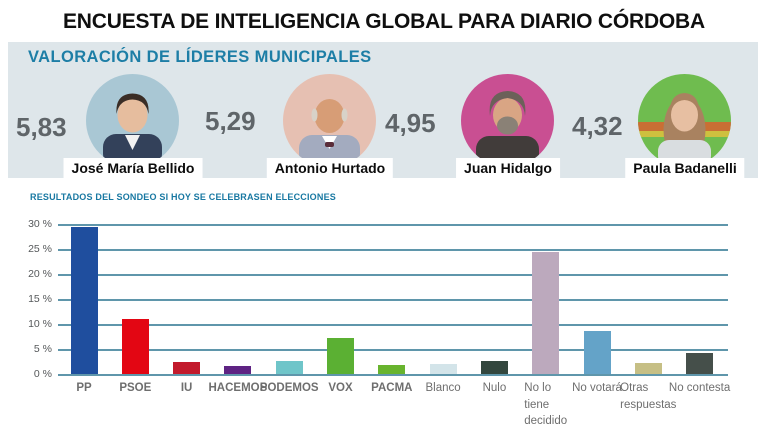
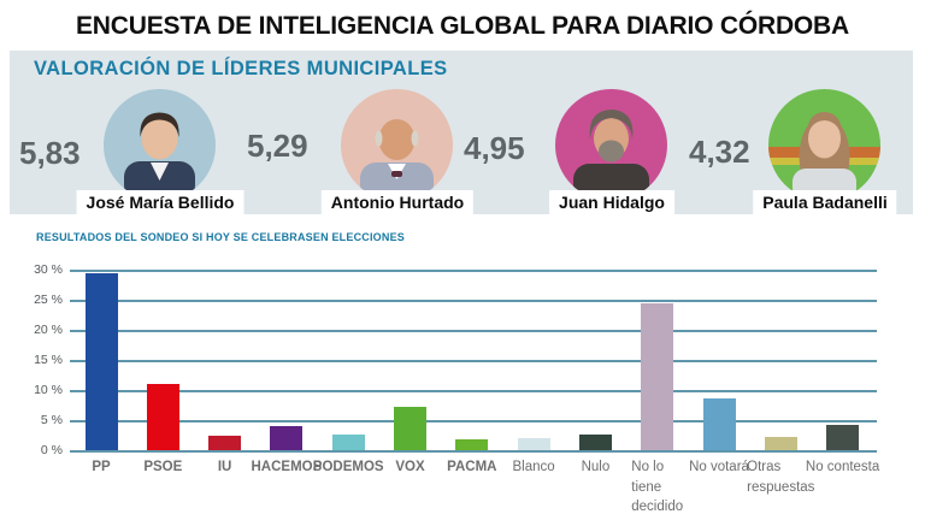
HACEMOS: 2% -> 4%
